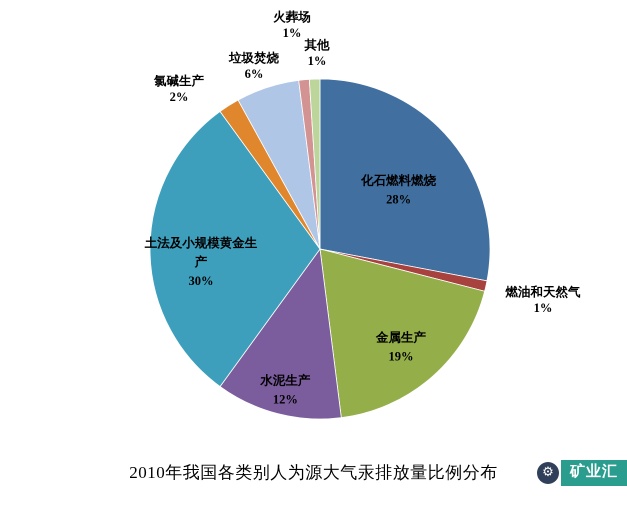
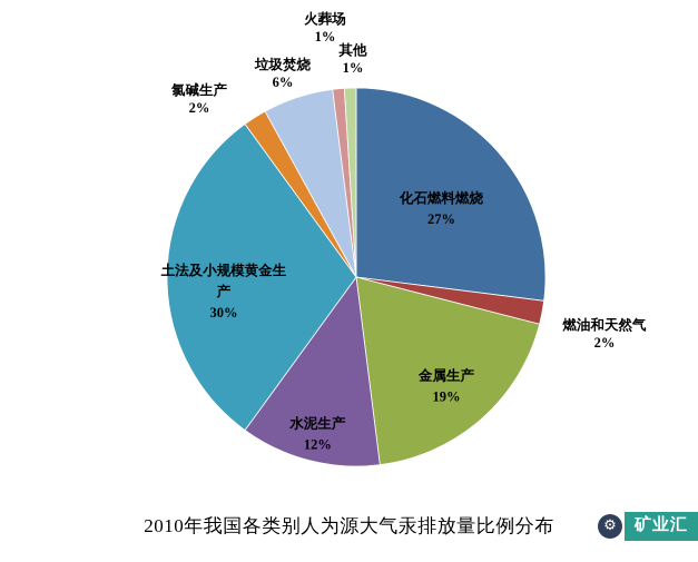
化石燃料燃烧: 28% -> 27%
燃油和天然气: 1% -> 2%
